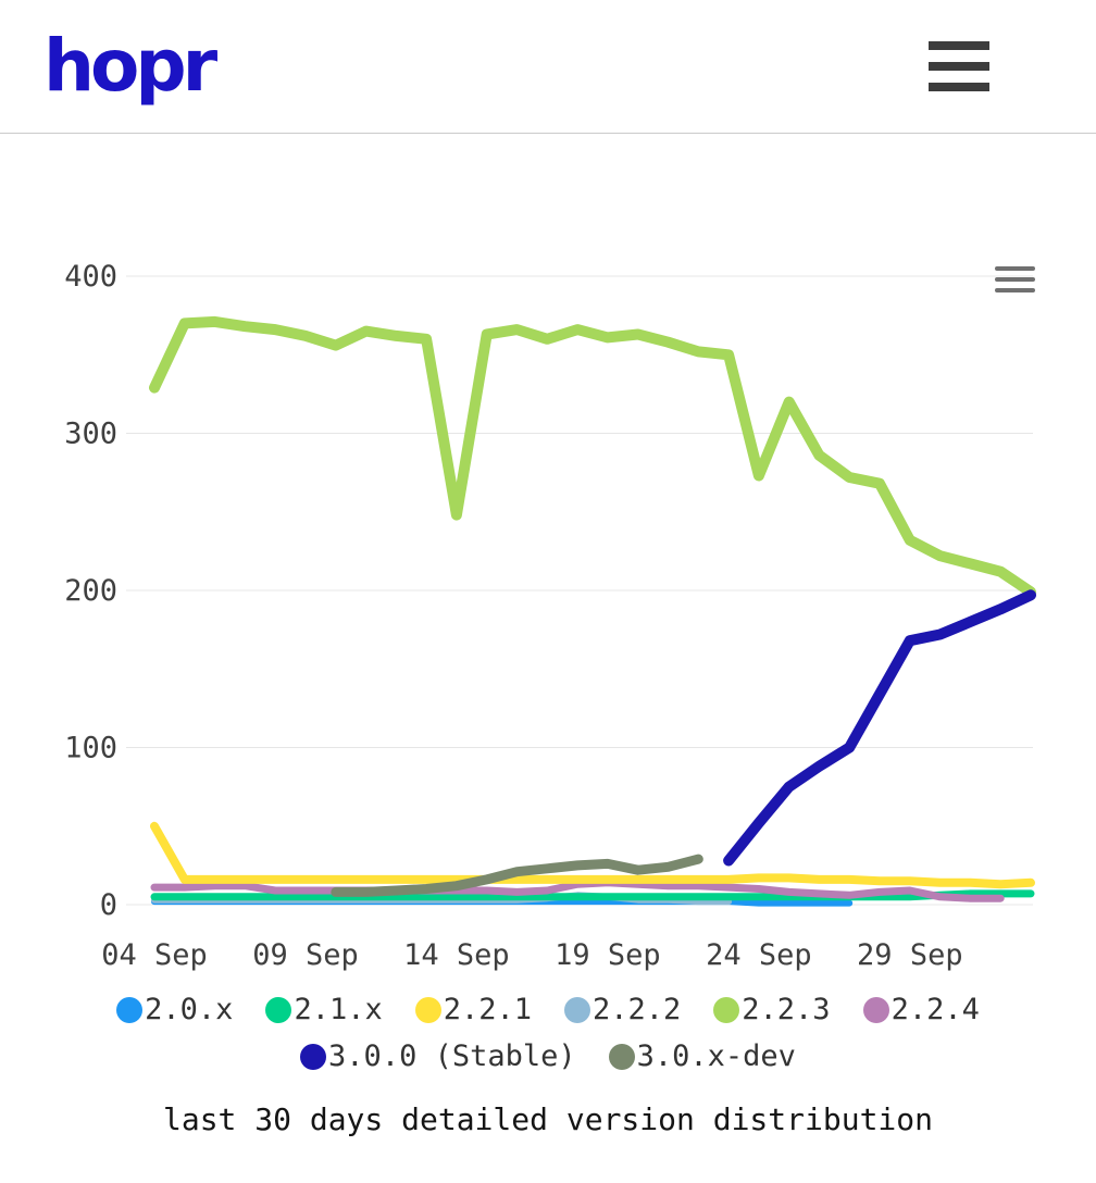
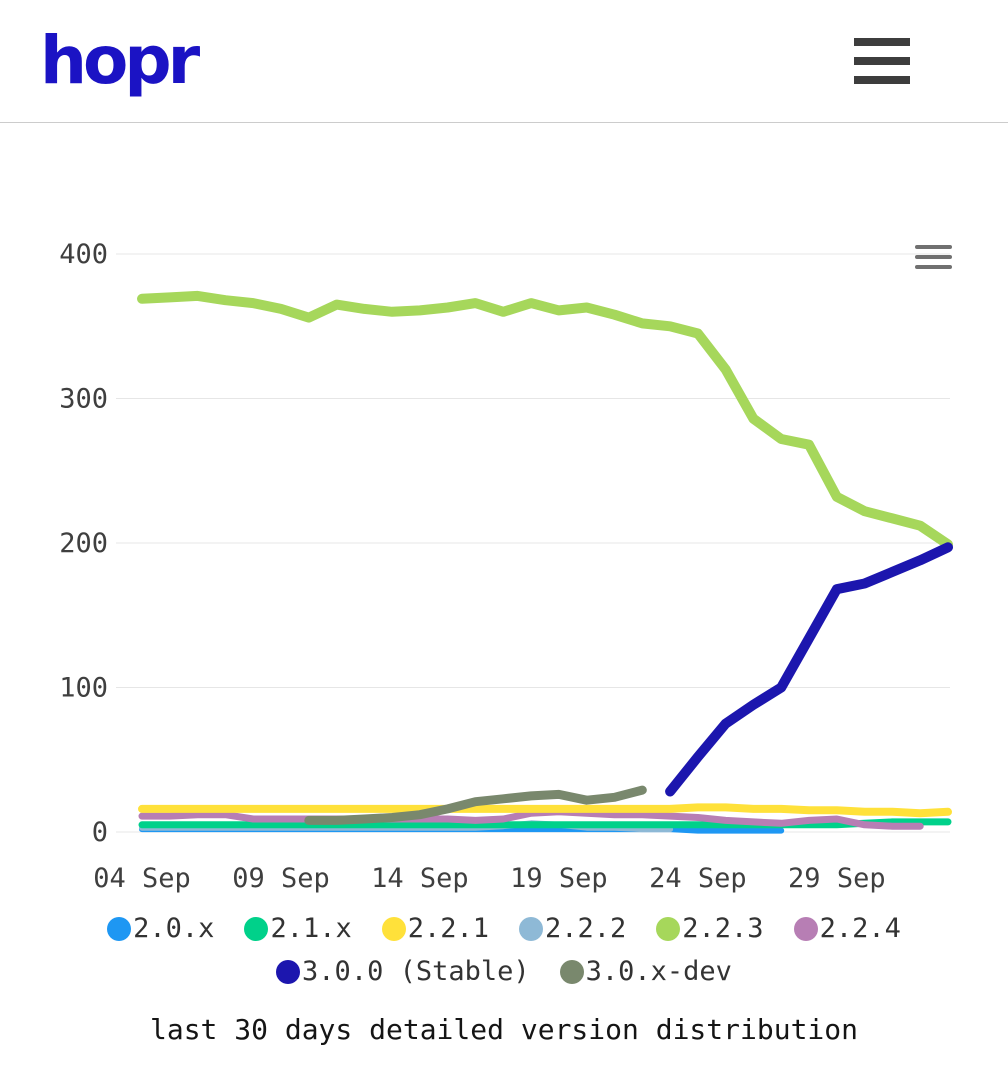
2.2.1/04 Sep: 50 -> 16
2.2.3/04 Sep: 329 -> 369
2.2.3/14 Sep: 248 -> 361
2.2.3/24 Sep: 273 -> 345
